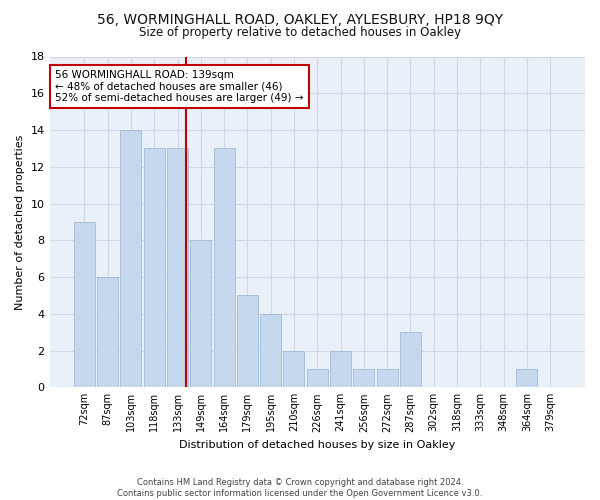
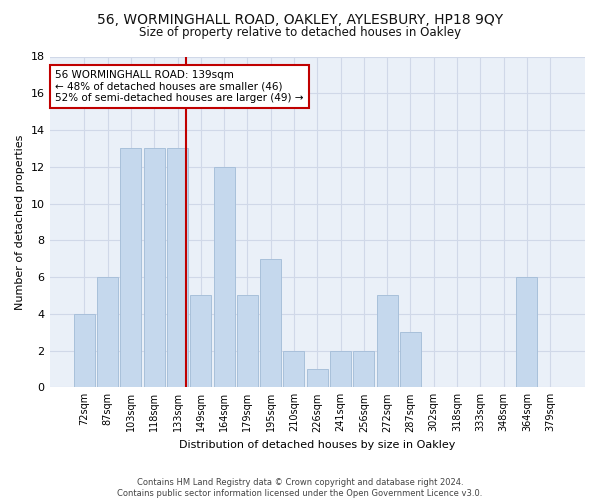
72sqm: 9 -> 4
103sqm: 14 -> 13
149sqm: 8 -> 5
164sqm: 13 -> 12
195sqm: 4 -> 7
256sqm: 1 -> 2
272sqm: 1 -> 5
364sqm: 1 -> 6
